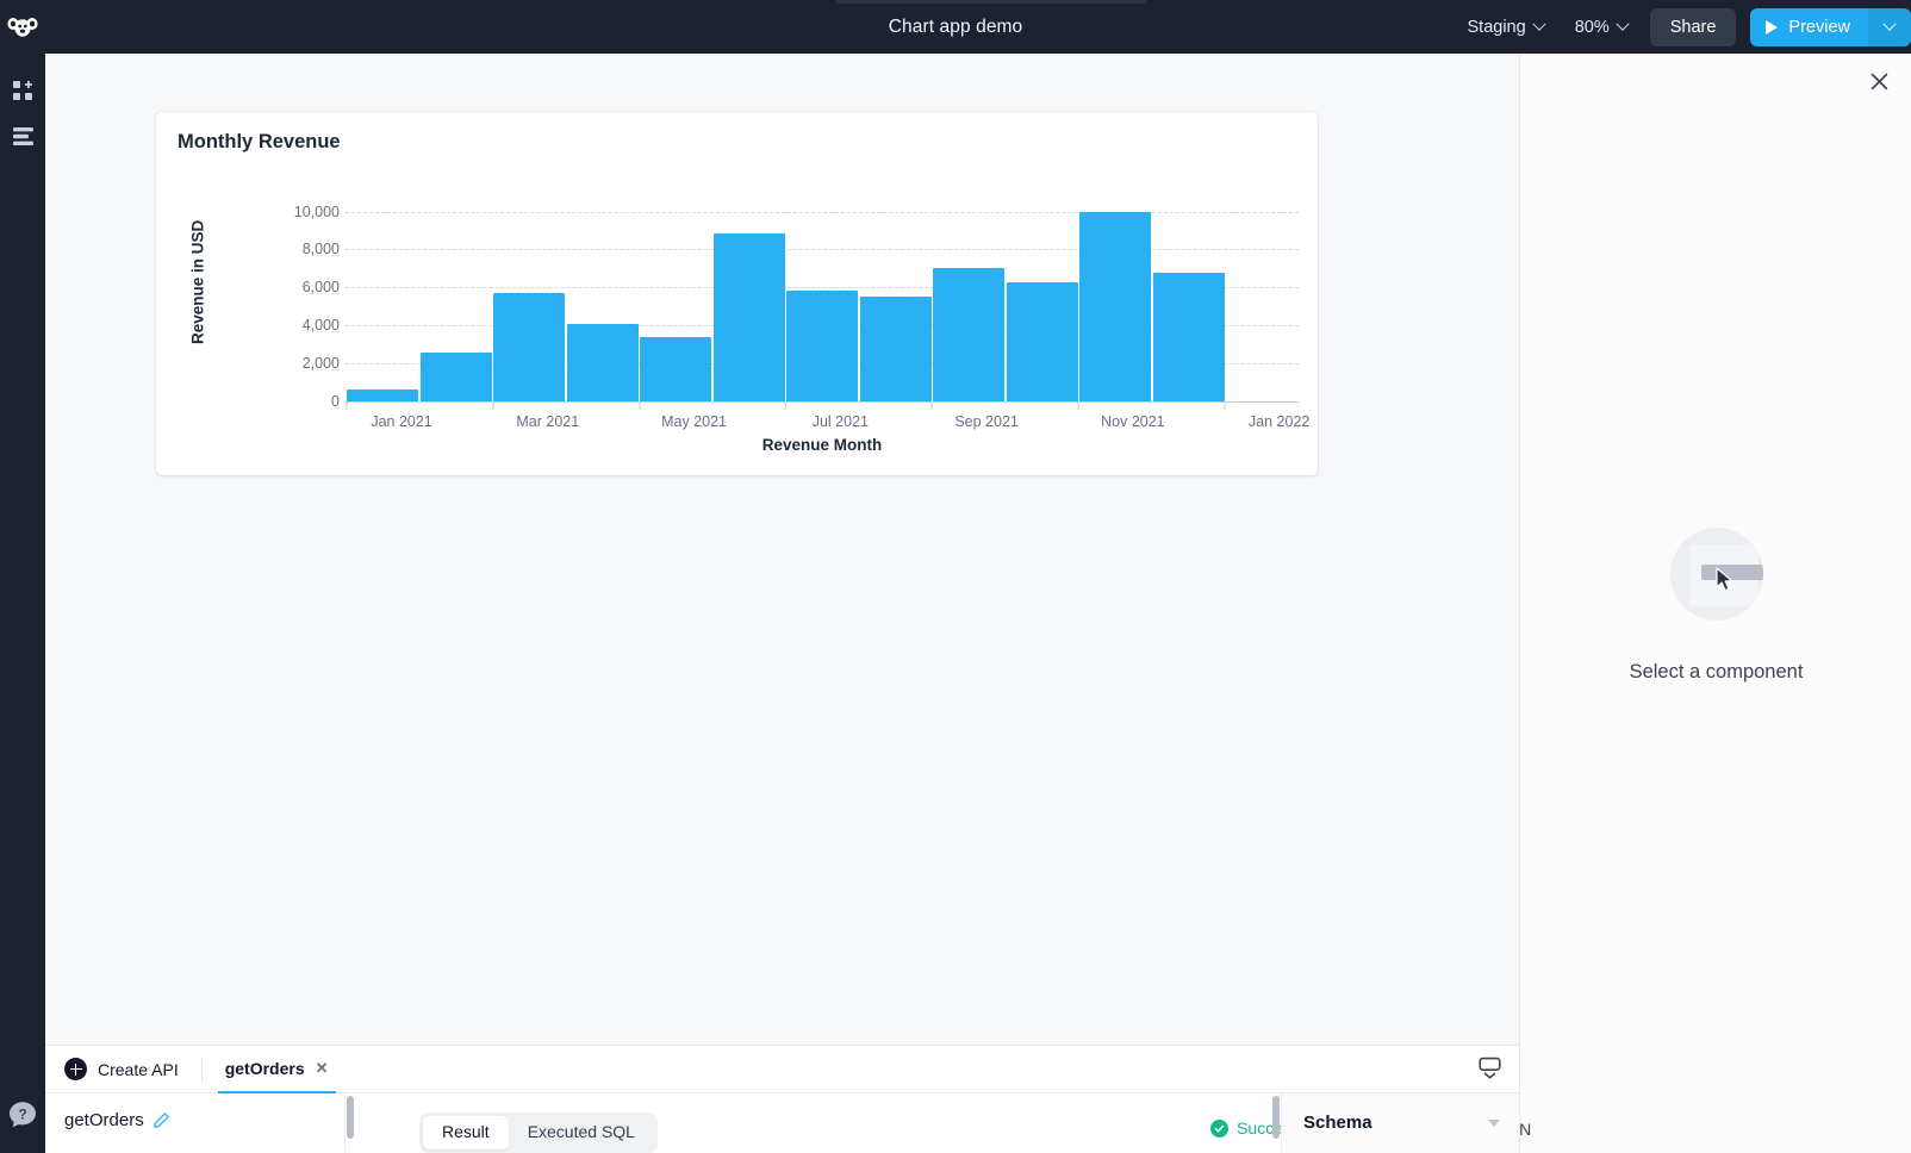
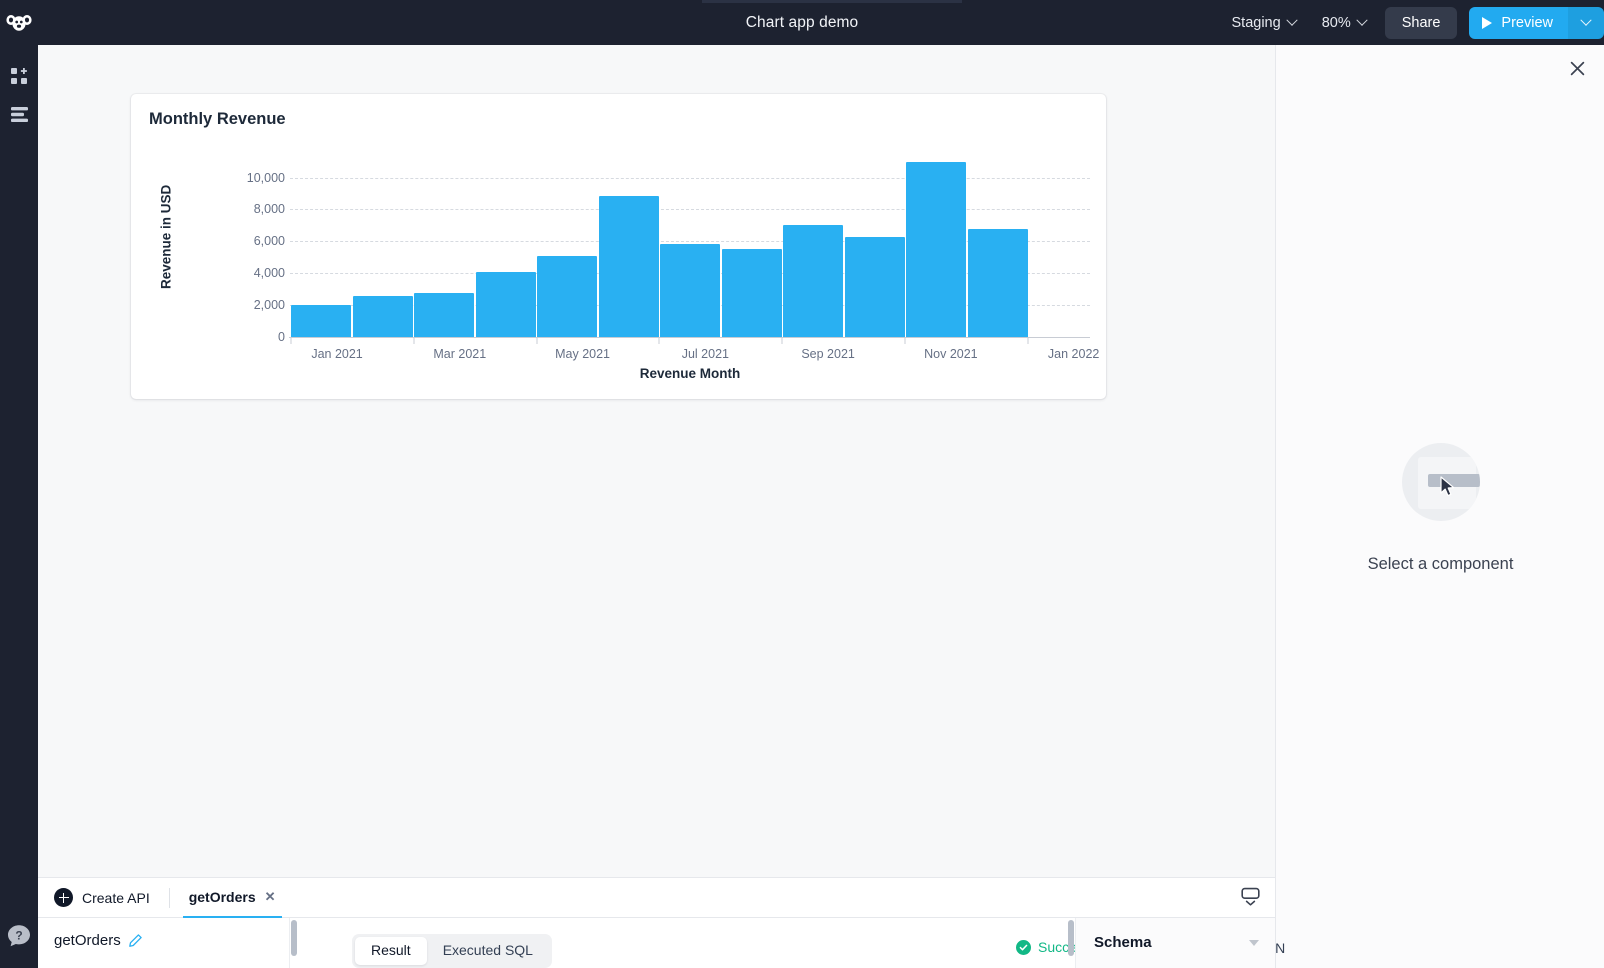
Jan 2021: 600 -> 2000
Mar 2021: 5700 -> 2800
May 2021: 3400 -> 5000
Nov 2021: 10000 -> 11000
